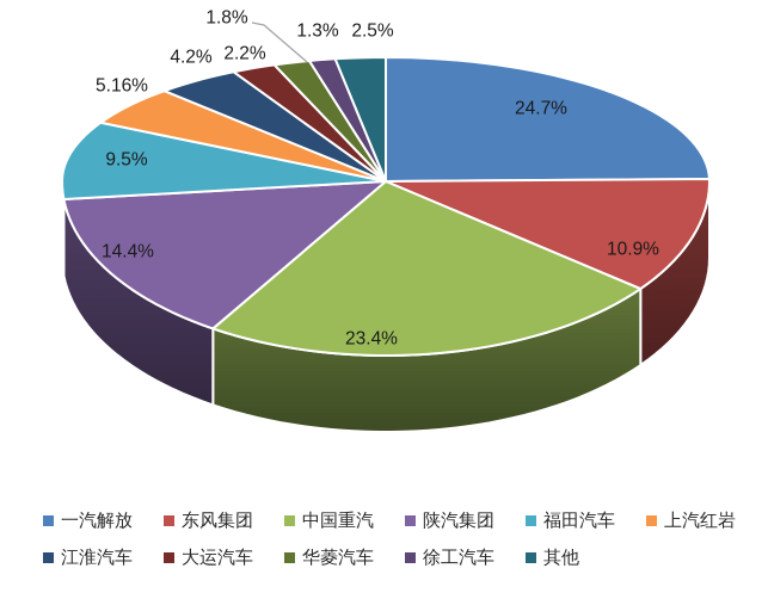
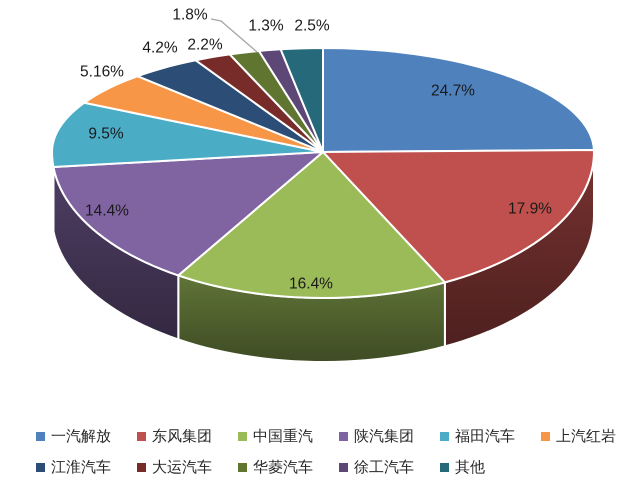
东风集团: 10.9% -> 17.9%
中国重汽: 23.4% -> 16.4%
